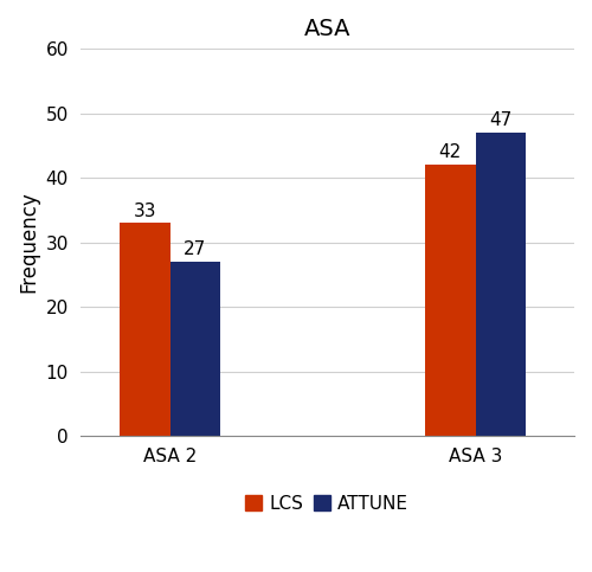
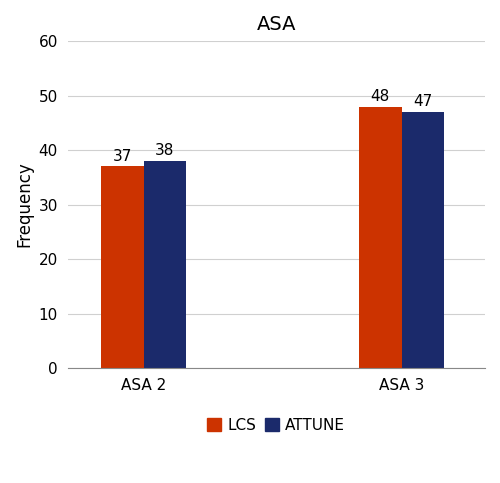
LCS/ASA 2: 33 -> 37
ATTUNE/ASA 2: 27 -> 38
LCS/ASA 3: 42 -> 48
